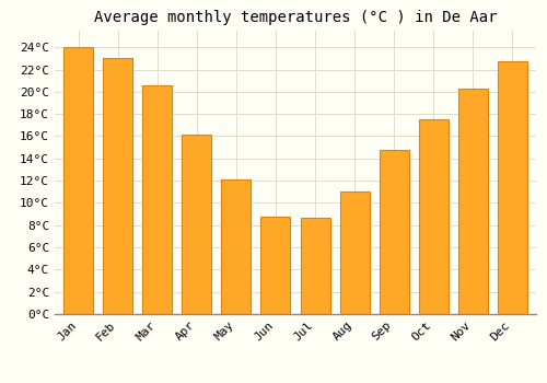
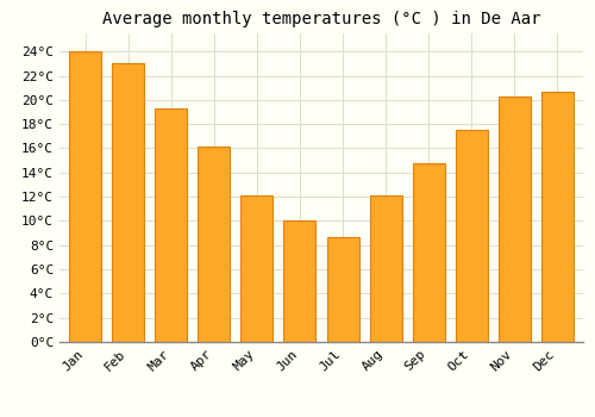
Mar: 20.6°C -> 19.3°C
Jun: 8.8°C -> 10.0°C
Aug: 11.0°C -> 12.1°C
Dec: 22.7°C -> 20.7°C
